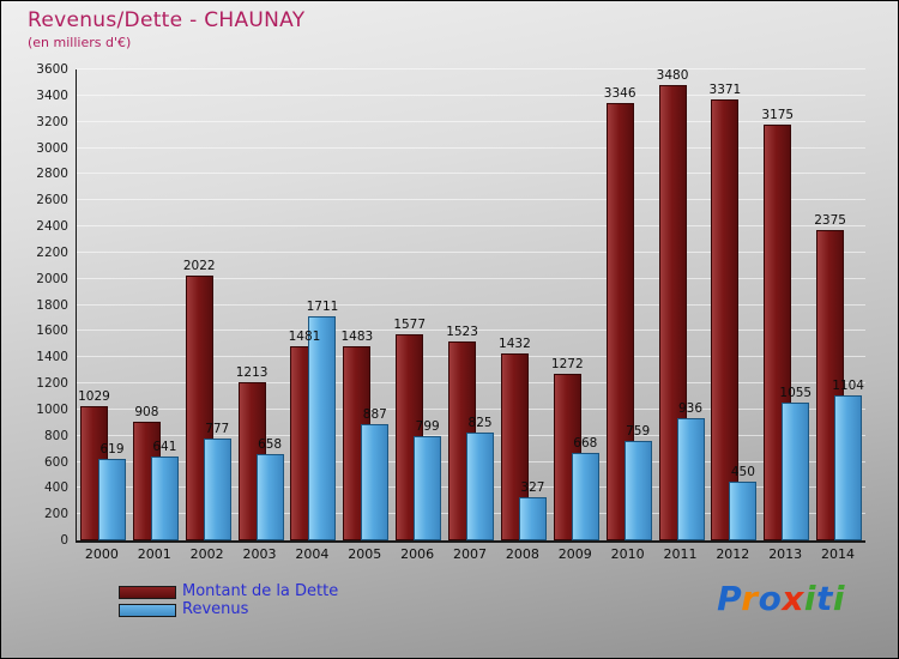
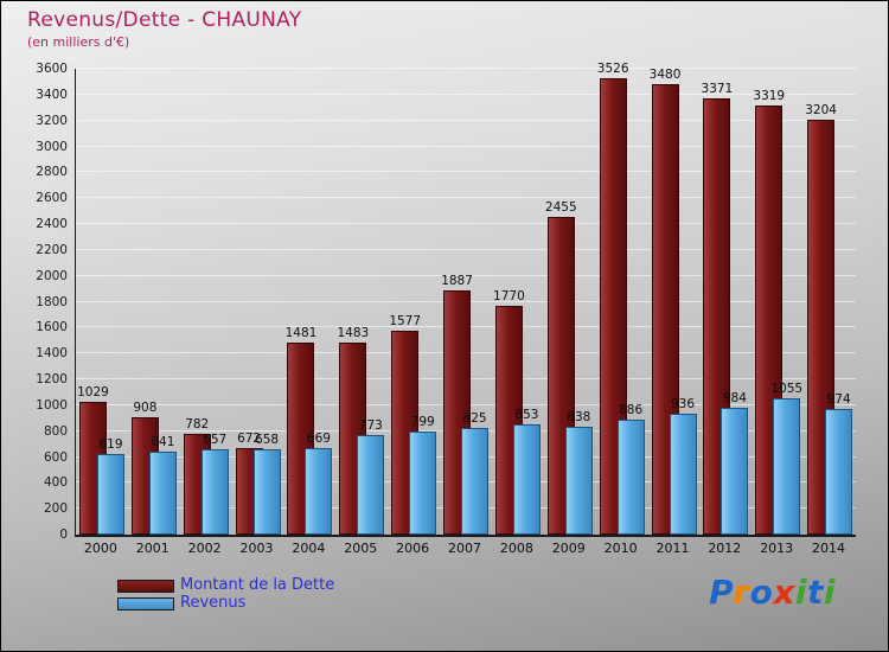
Montant de la Dette/2002: 2022 -> 782
Revenus/2002: 777 -> 657
Montant de la Dette/2003: 1213 -> 672
Revenus/2004: 1711 -> 669
Revenus/2005: 887 -> 773
Montant de la Dette/2007: 1523 -> 1887
Montant de la Dette/2008: 1432 -> 1770
Revenus/2008: 327 -> 853
Montant de la Dette/2009: 1272 -> 2455
Revenus/2009: 668 -> 838
Montant de la Dette/2010: 3346 -> 3526
Revenus/2010: 759 -> 886
Revenus/2012: 450 -> 984
Montant de la Dette/2013: 3175 -> 3319
Montant de la Dette/2014: 2375 -> 3204
Revenus/2014: 1104 -> 974
